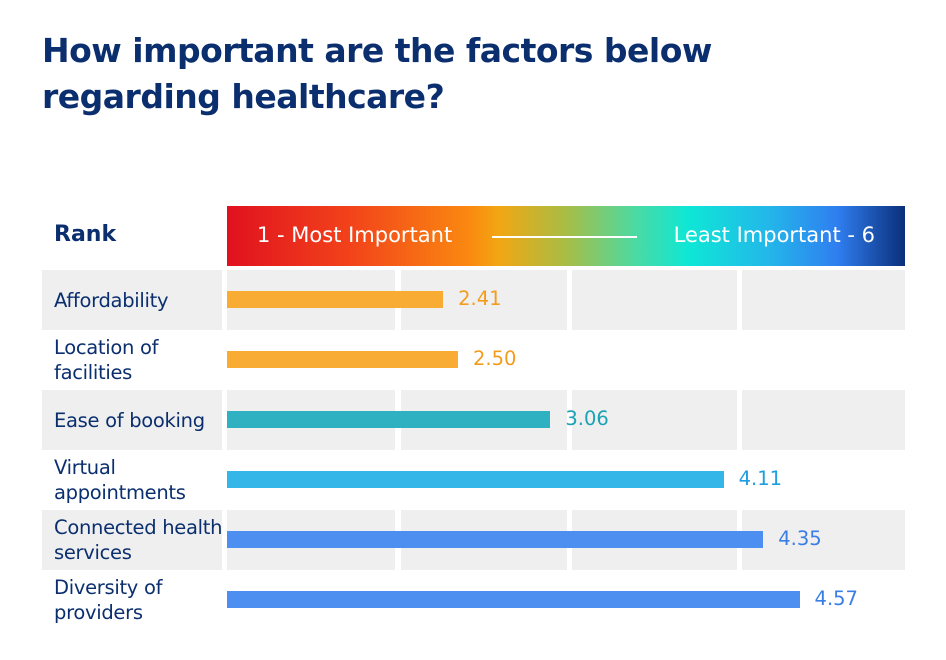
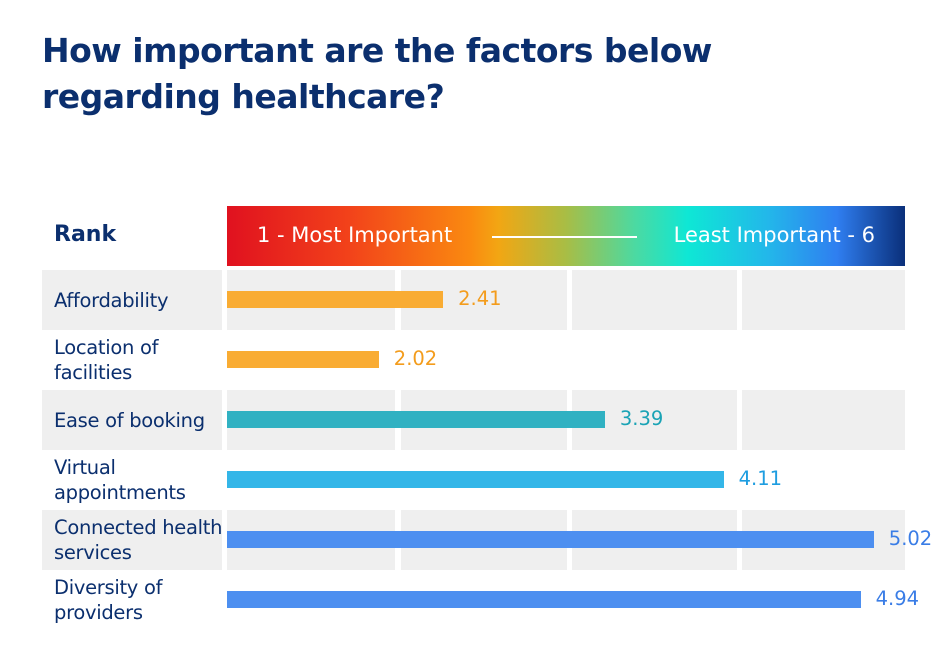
Location of facilities: 2.50 -> 2.02
Ease of booking: 3.06 -> 3.39
Connected health services: 4.35 -> 5.02
Diversity of providers: 4.57 -> 4.94
